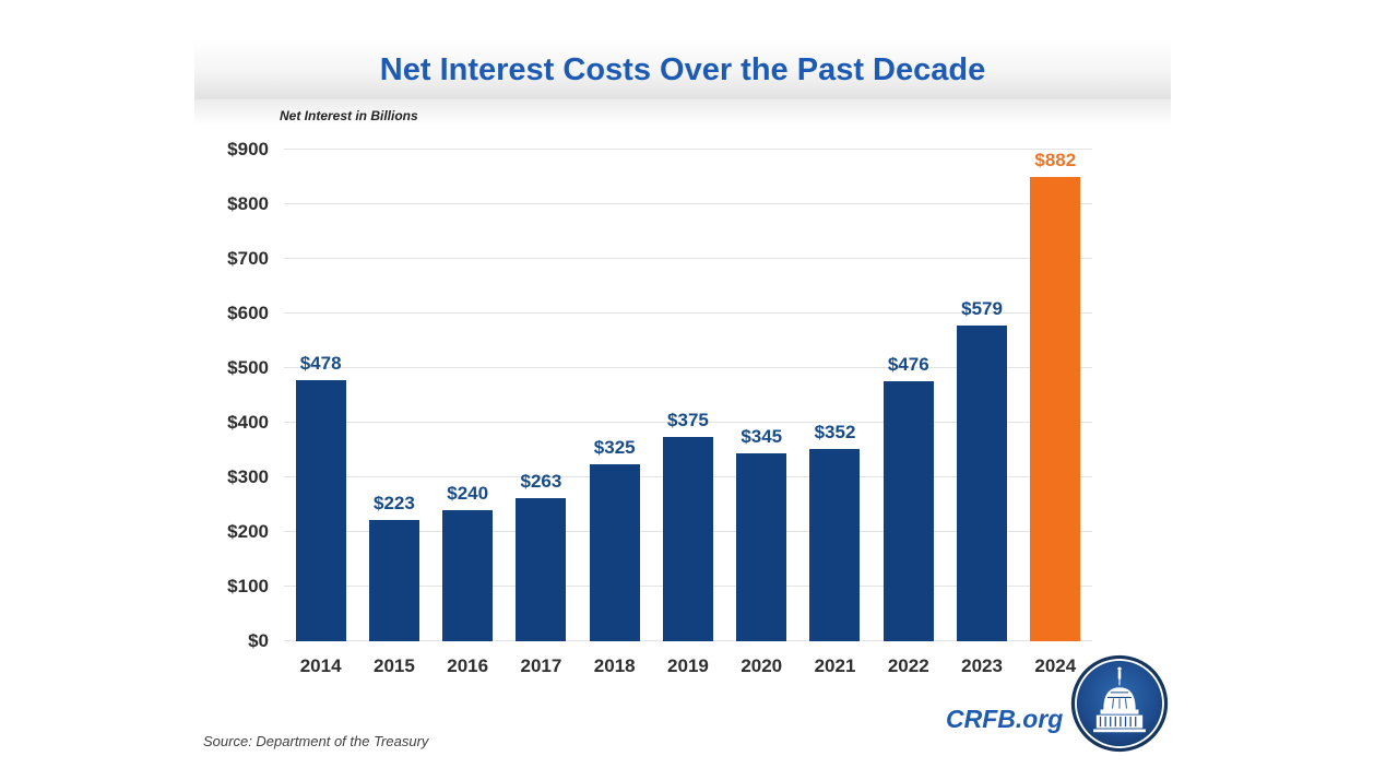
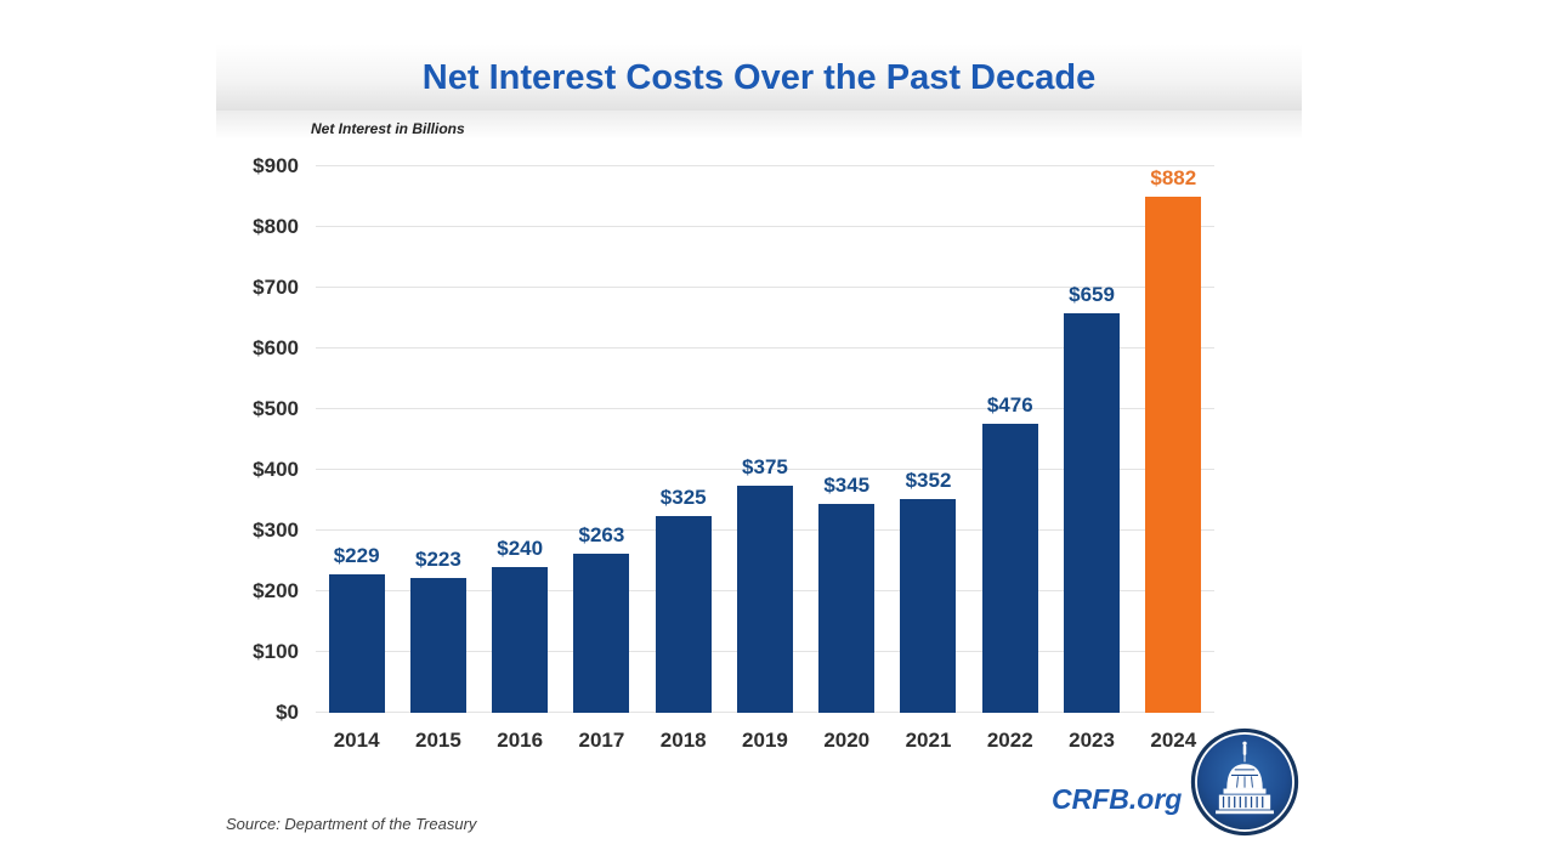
2014: $478 -> $229
2023: $579 -> $659
